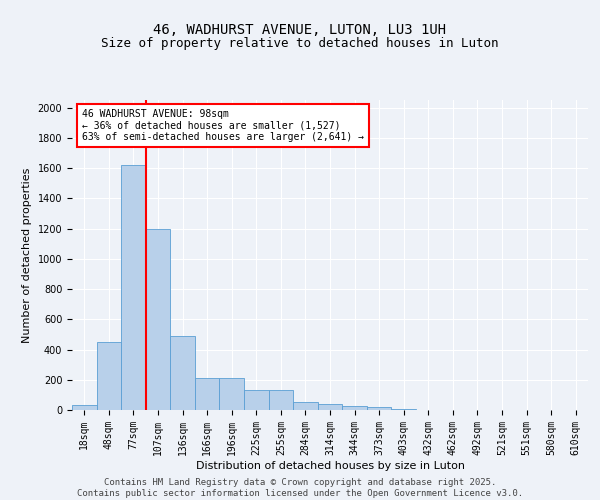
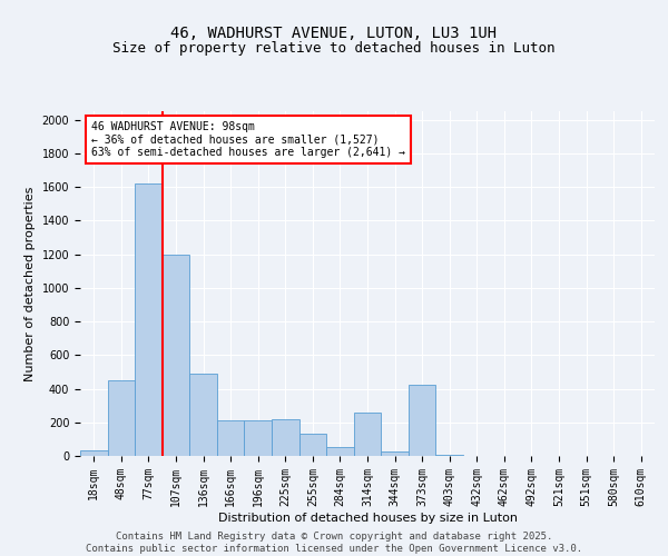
225sqm: 140 -> 220
314sqm: 40 -> 260
373sqm: 20 -> 420
